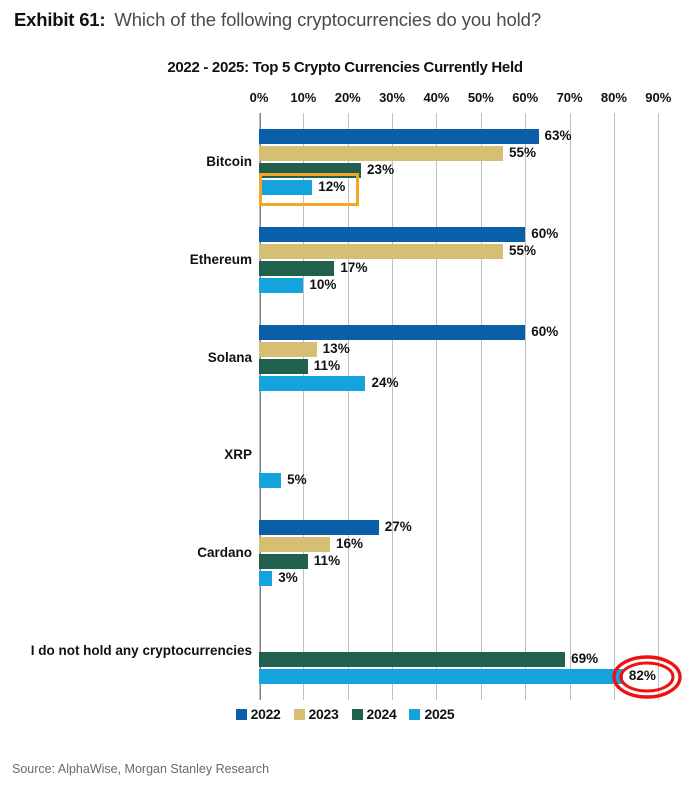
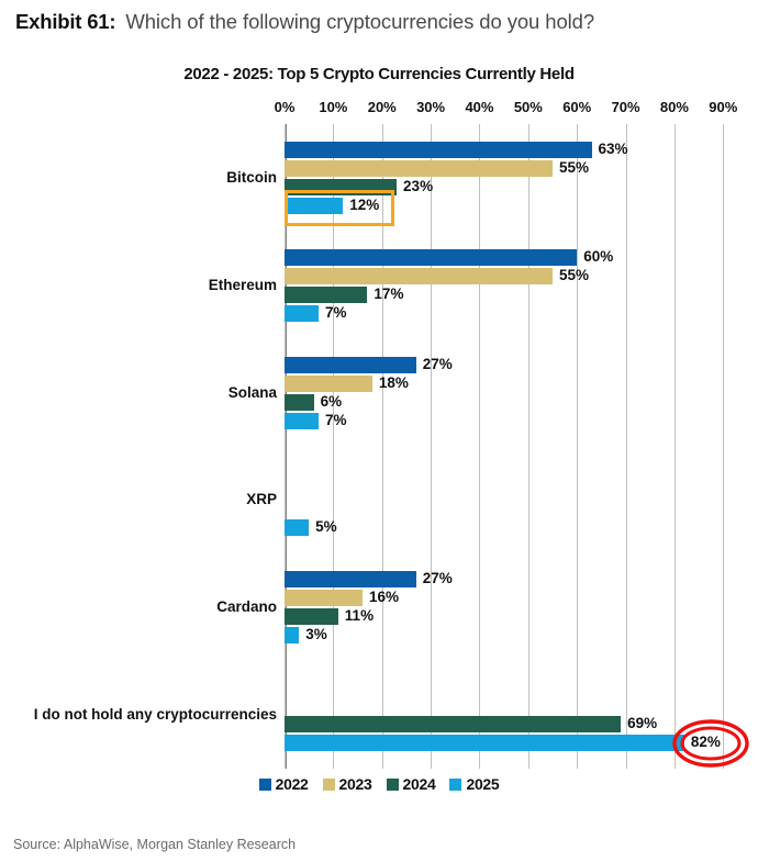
2025/Ethereum: 10% -> 7%
2022/Solana: 60% -> 27%
2023/Solana: 13% -> 18%
2024/Solana: 11% -> 6%
2025/Solana: 24% -> 7%
